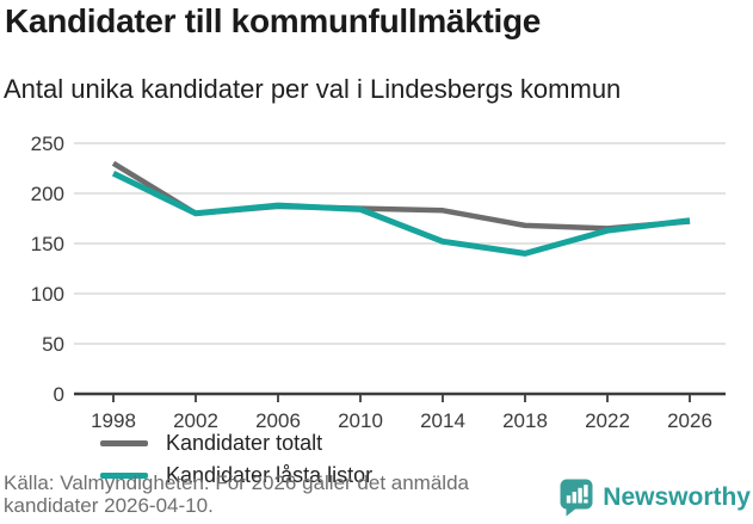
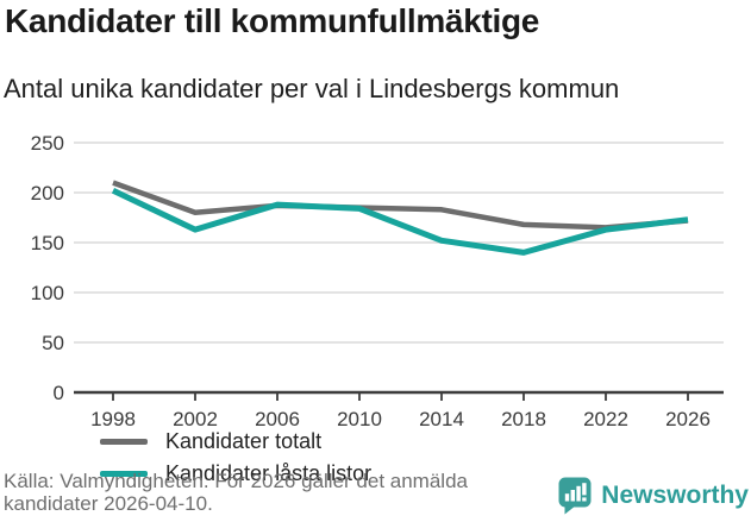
Kandidater totalt/1998: 230 -> 210
Kandidater låsta listor/1998: 220 -> 200
Kandidater låsta listor/2002: 180 -> 160
